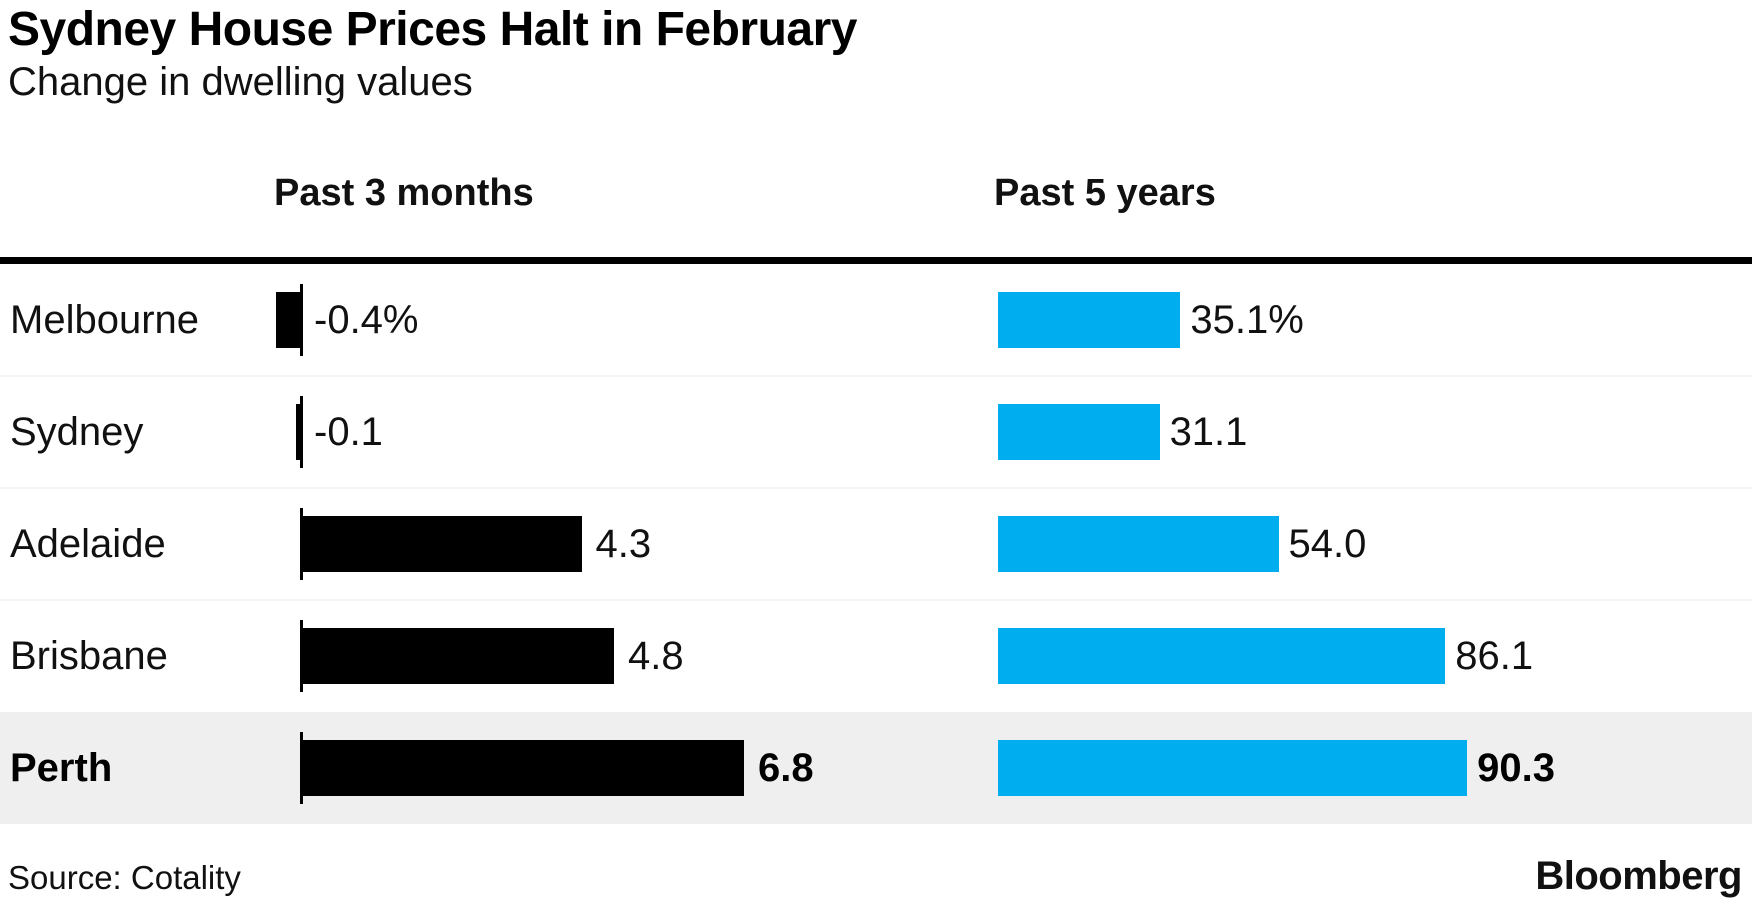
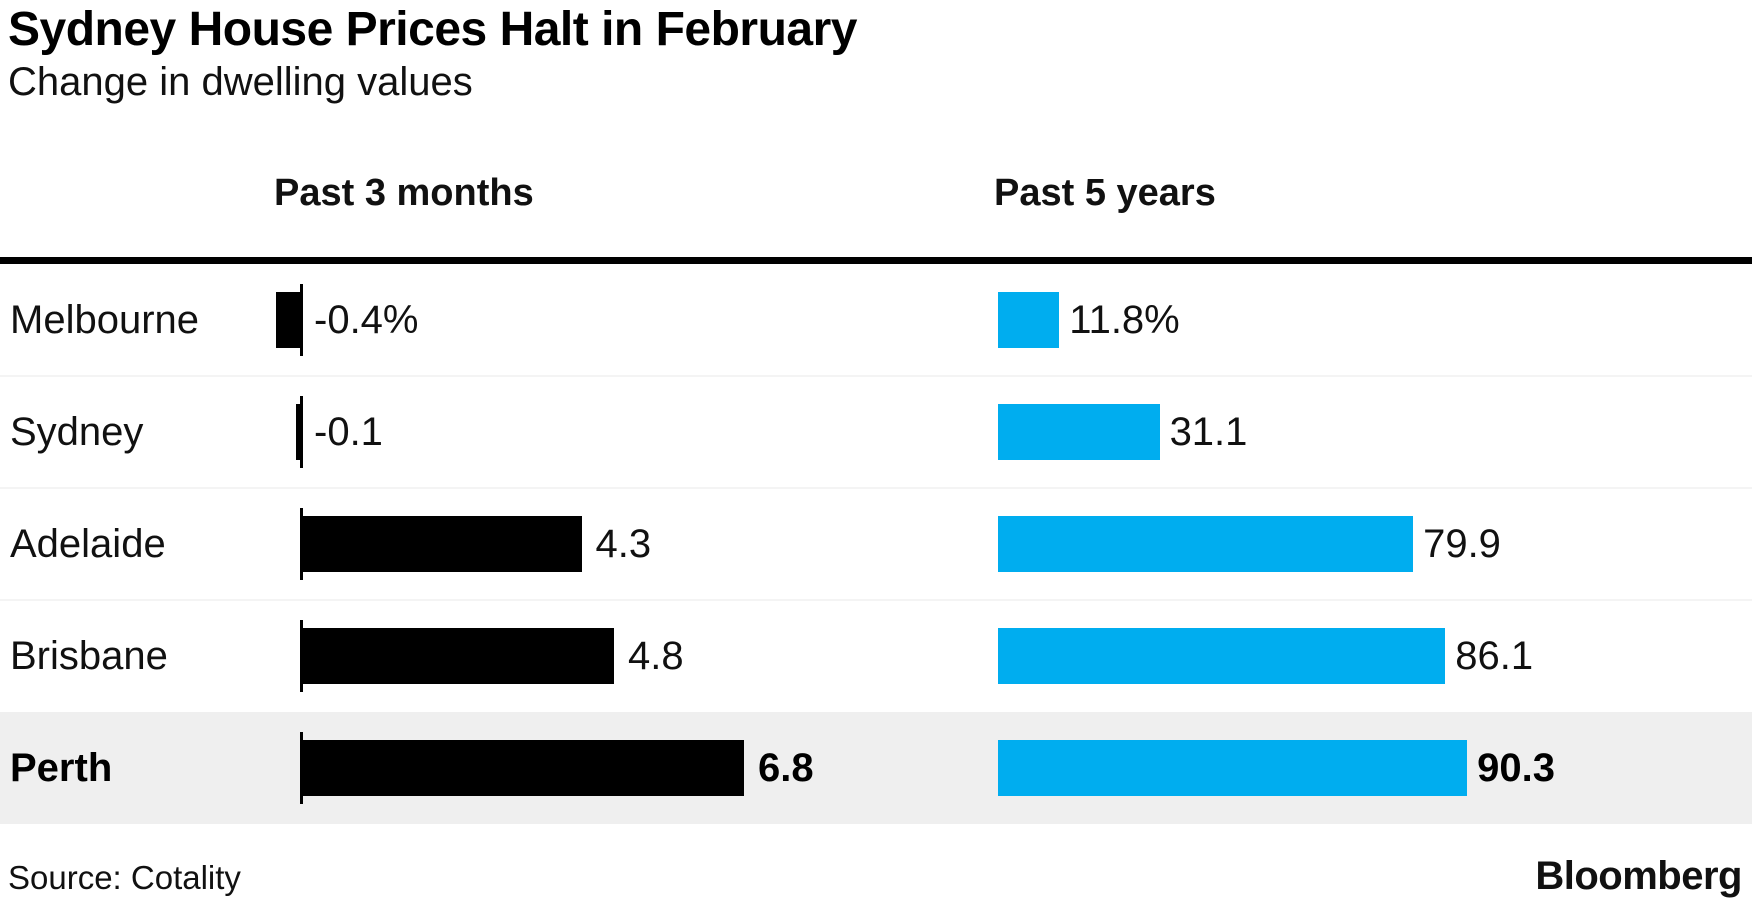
Past 5 years/Melbourne: 35.1% -> 11.8%
Past 5 years/Adelaide: 54.0 -> 79.9
